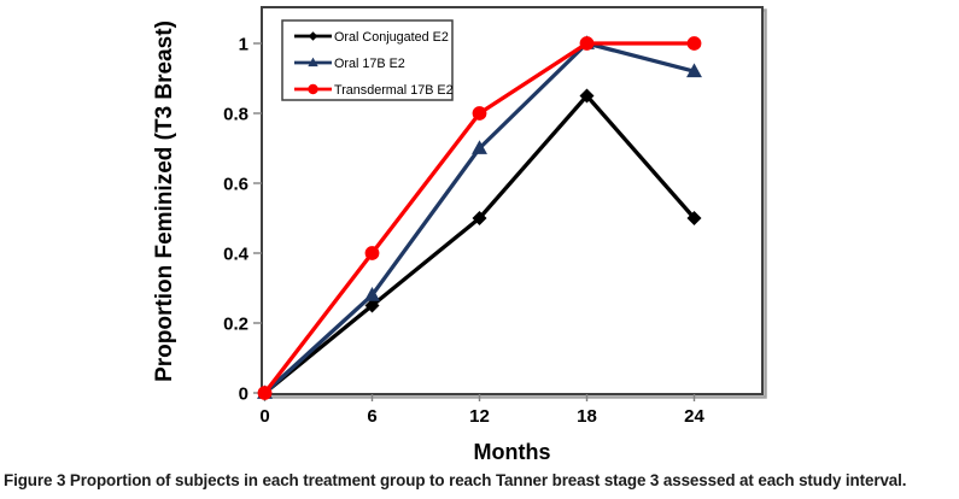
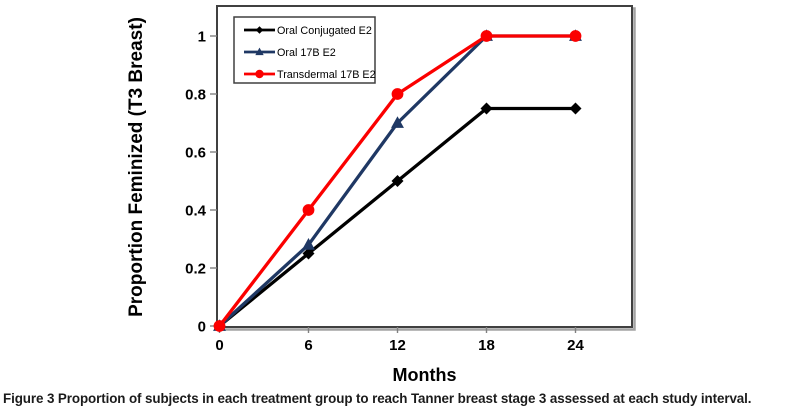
Oral Conjugated E2/18: 0.85 -> 0.75
Oral Conjugated E2/24: 0.50 -> 0.75
Oral 17B E2/24: 0.92 -> 1.00
